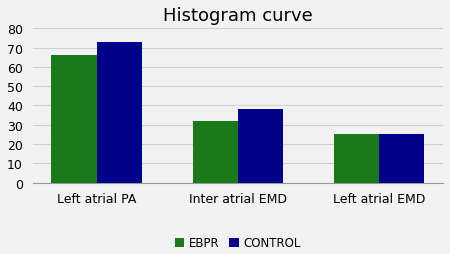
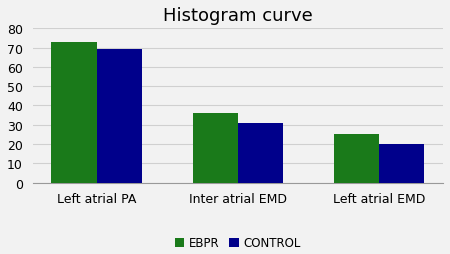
EBPR/Left atrial PA: 66 -> 73
CONTROL/Left atrial PA: 73 -> 69
EBPR/Inter atrial EMD: 32 -> 36
CONTROL/Inter atrial EMD: 38 -> 31
CONTROL/Left atrial EMD: 25 -> 20
